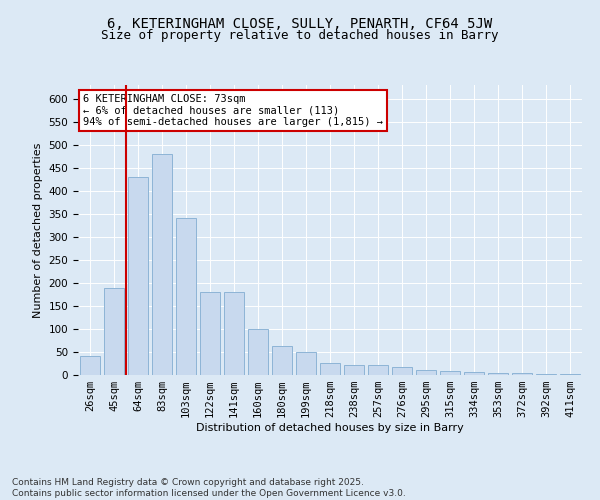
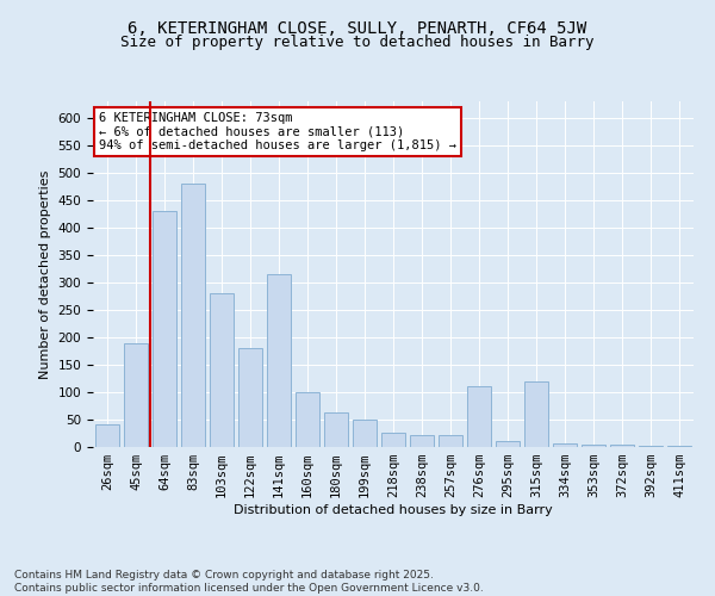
103sqm: 340 -> 280
141sqm: 180 -> 315
276sqm: 17 -> 110
315sqm: 8 -> 120
